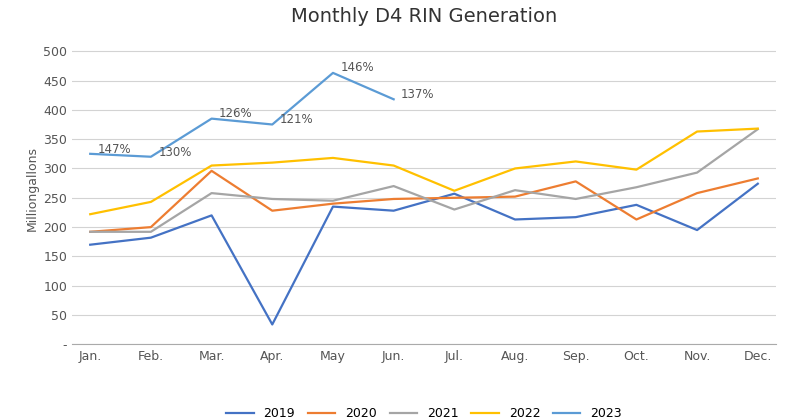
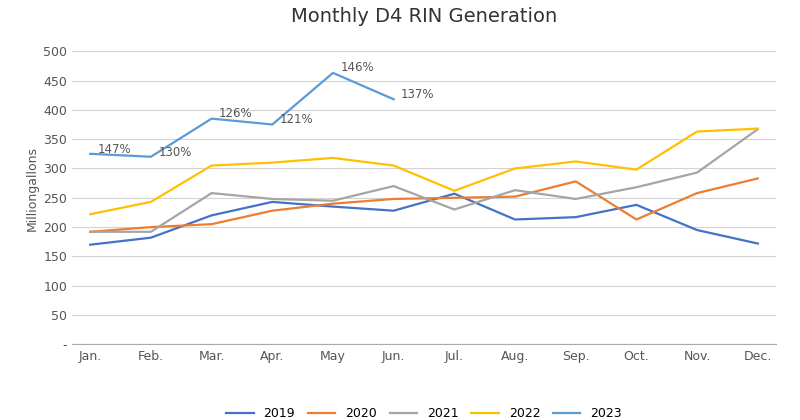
2020/Mar.: 296 -> 205
2019/Apr.: 34 -> 243
2019/Dec.: 274 -> 172
